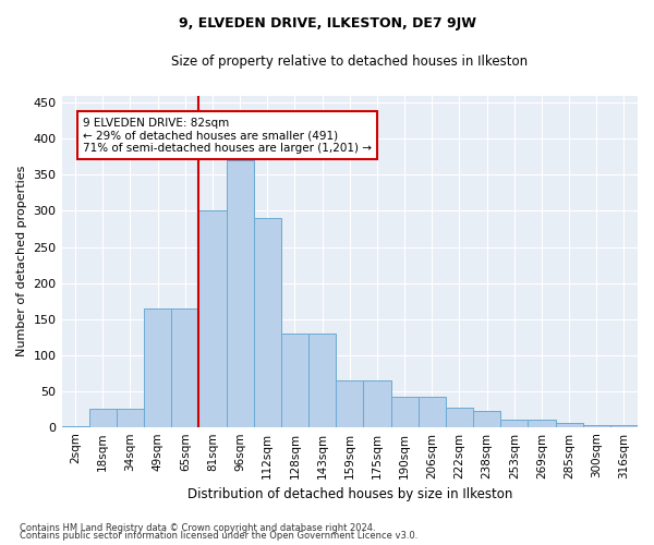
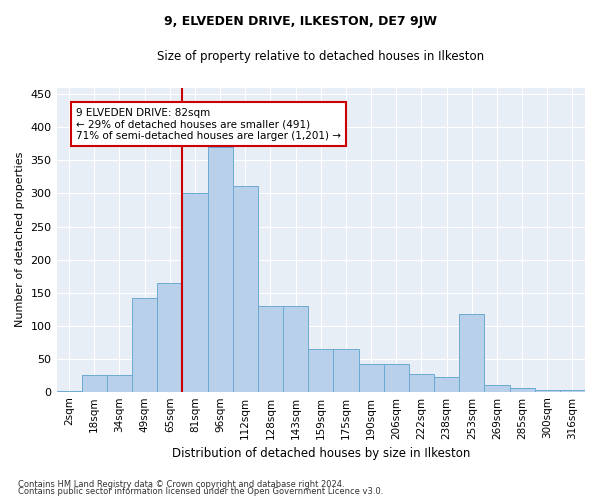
49sqm: 165 -> 142
112sqm: 290 -> 312
253sqm: 10 -> 118
